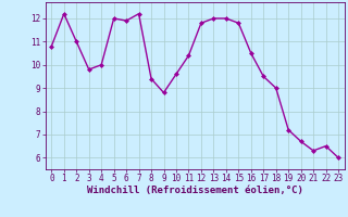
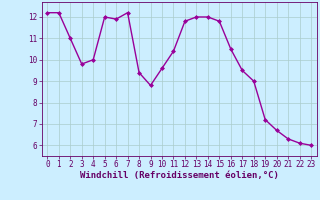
0: 10.8 -> 12.2
22: 6.5 -> 6.1
